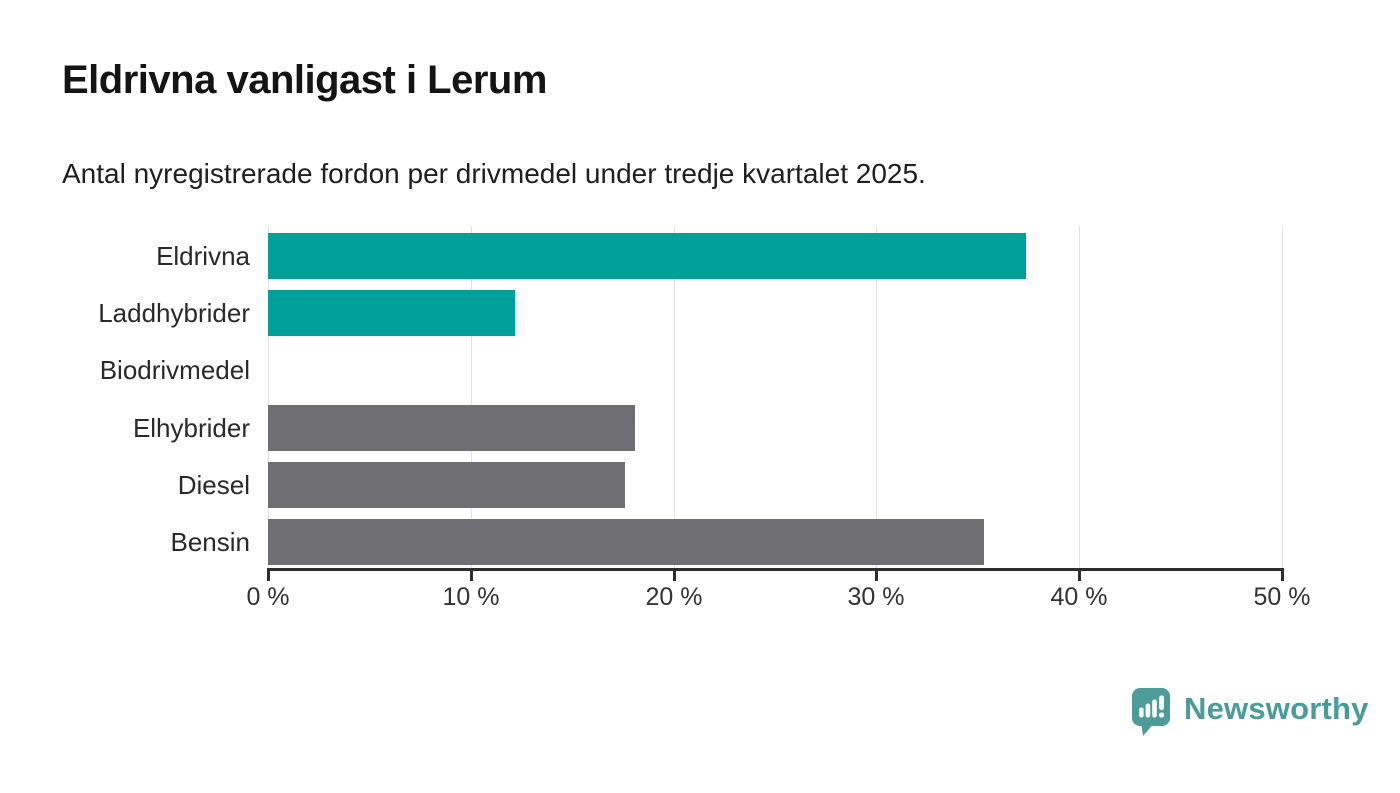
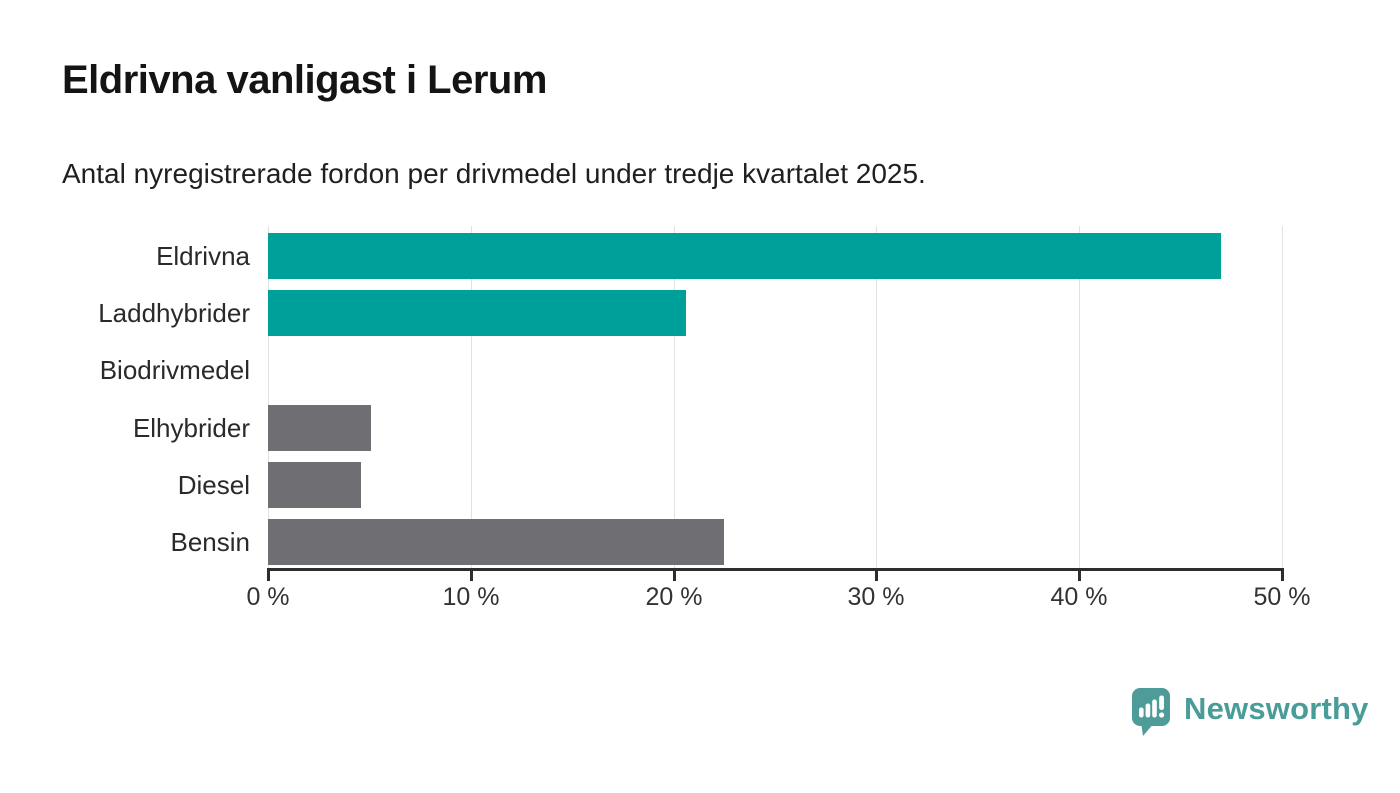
Eldrivna: 37.4% -> 47.0%
Laddhybrider: 12.2% -> 20.6%
Elhybrider: 18.1% -> 5.1%
Diesel: 17.6% -> 4.6%
Bensin: 35.3% -> 22.5%
